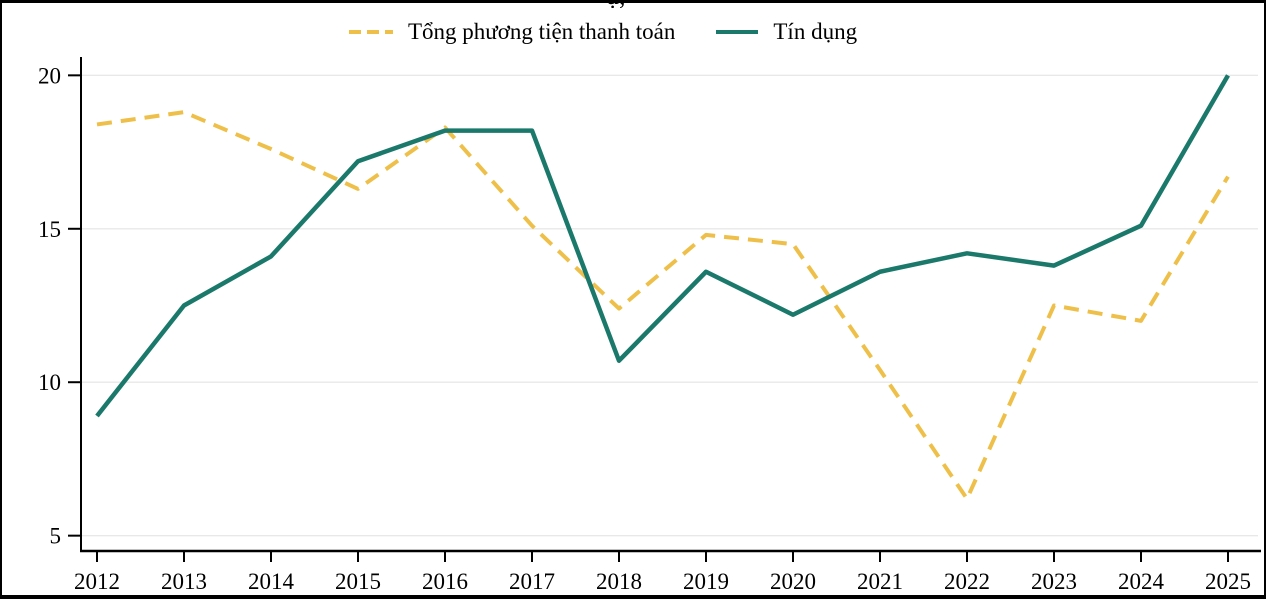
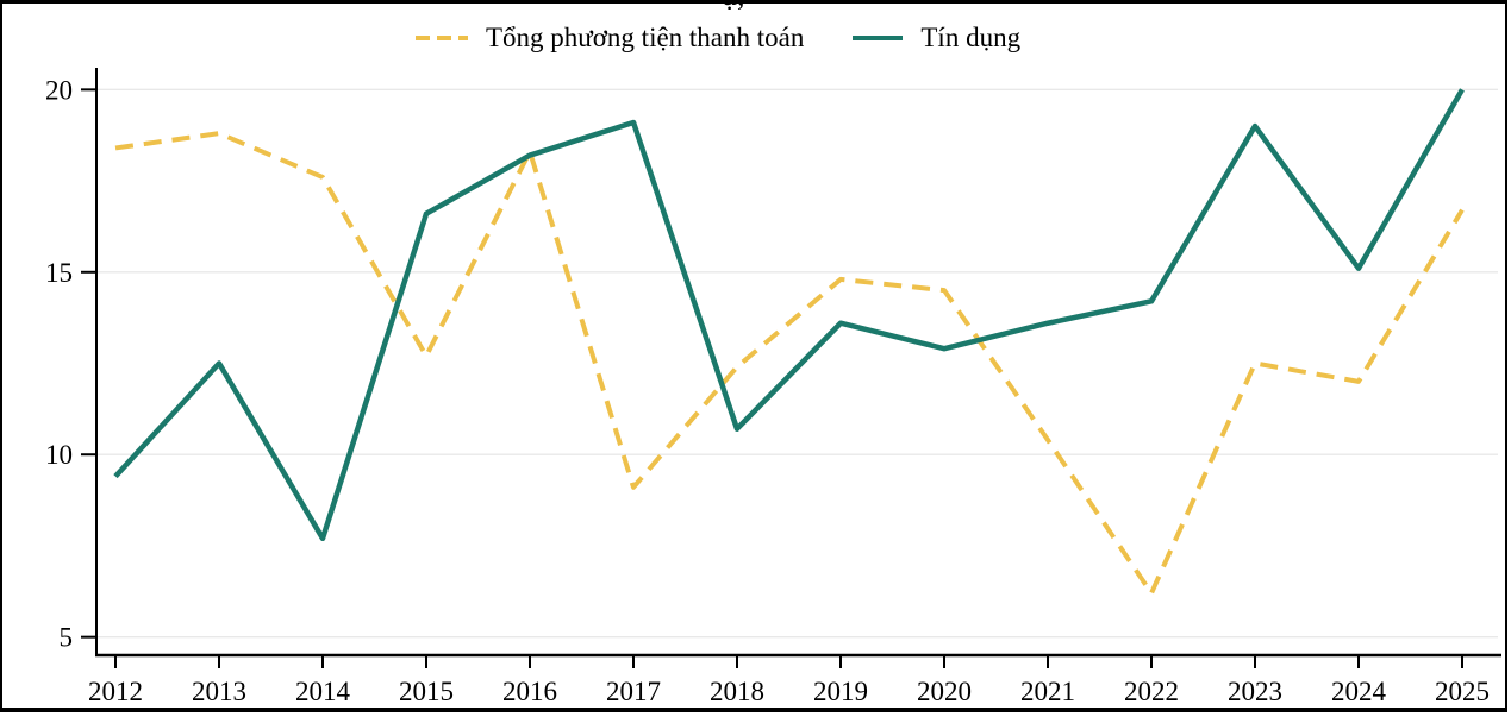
Tín dụng/2012: 8.9 -> 9.4
Tín dụng/2014: 14.1 -> 7.7
Tổng phương tiện thanh toán/2015: 16.3 -> 12.7
Tín dụng/2015: 17.2 -> 16.6
Tổng phương tiện thanh toán/2017: 15.1 -> 9.1
Tín dụng/2017: 18.2 -> 19.1
Tín dụng/2020: 12.2 -> 12.9
Tín dụng/2023: 13.8 -> 19.0
